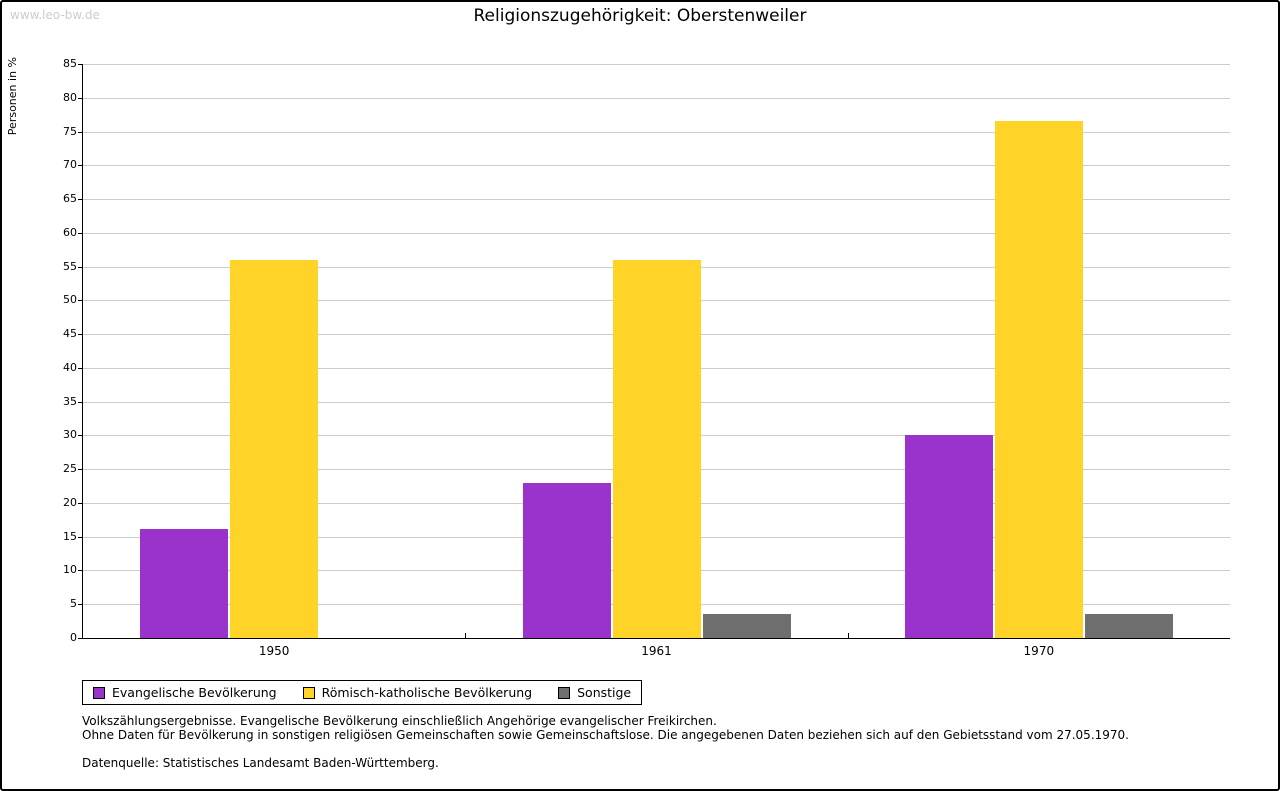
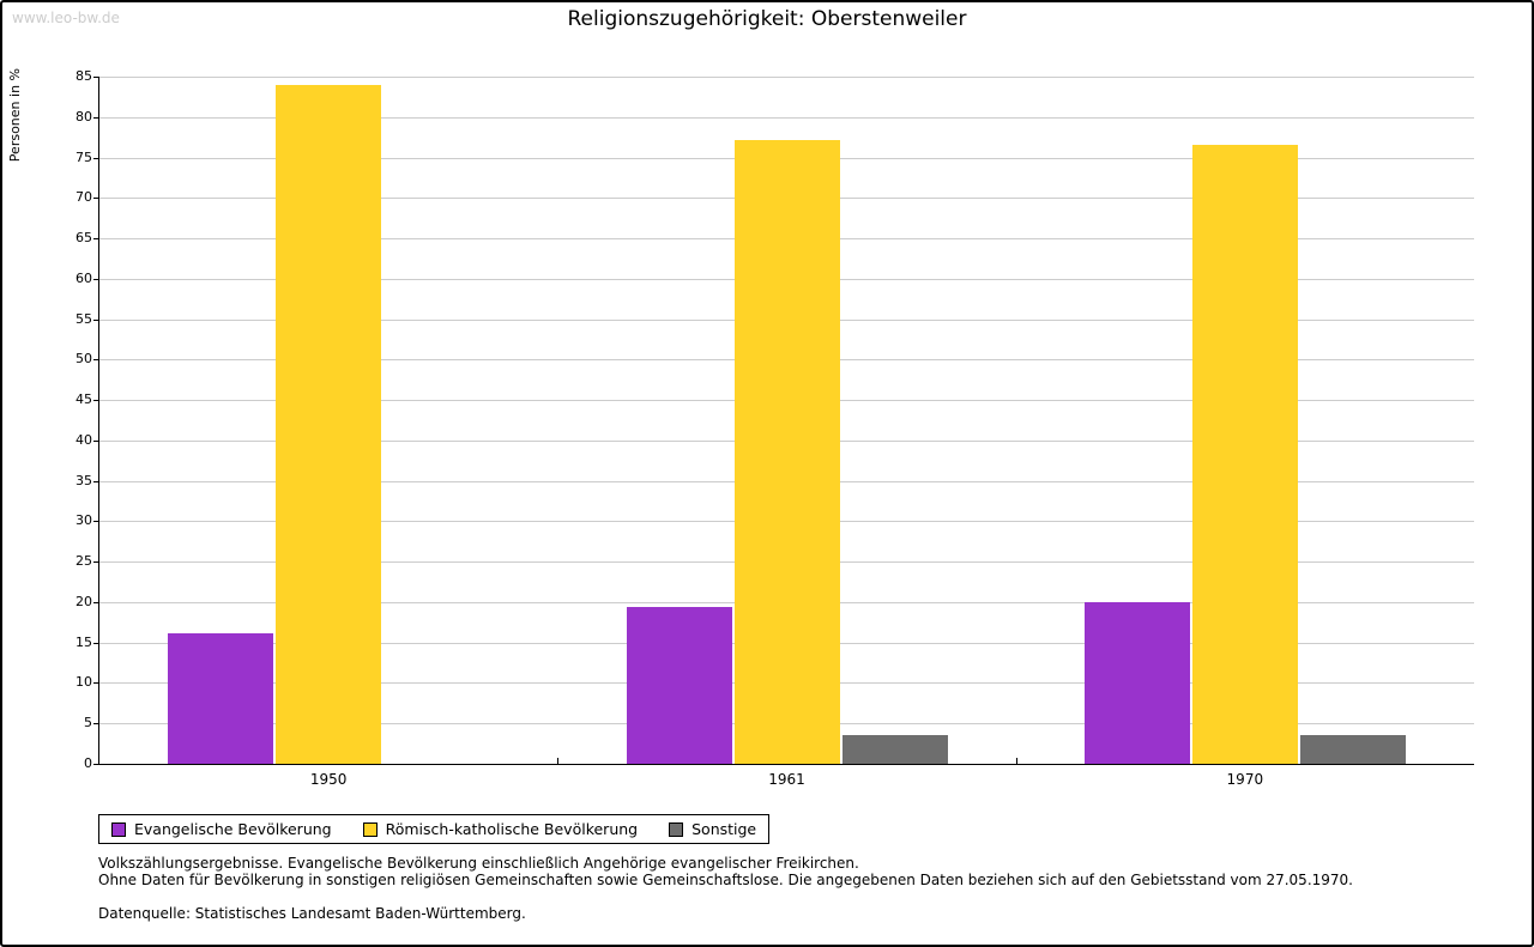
Römisch-katholische Bevölkerung/1950: 56 -> 84
Evangelische Bevölkerung/1961: 23 -> 19
Römisch-katholische Bevölkerung/1961: 56 -> 77
Evangelische Bevölkerung/1970: 30 -> 20
